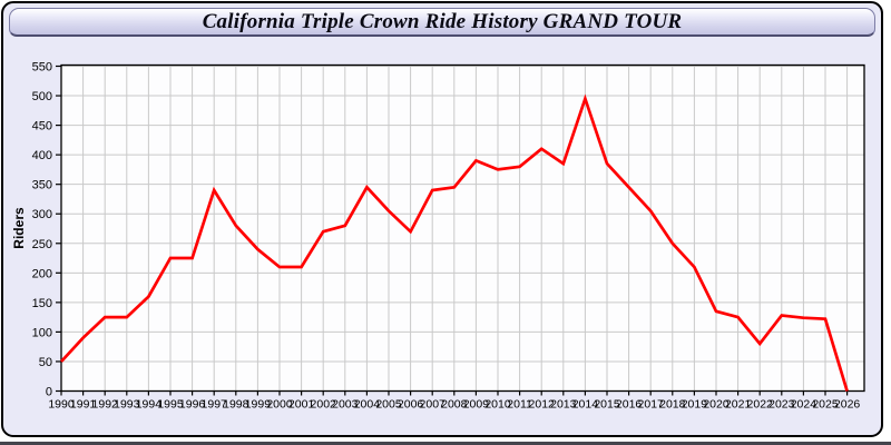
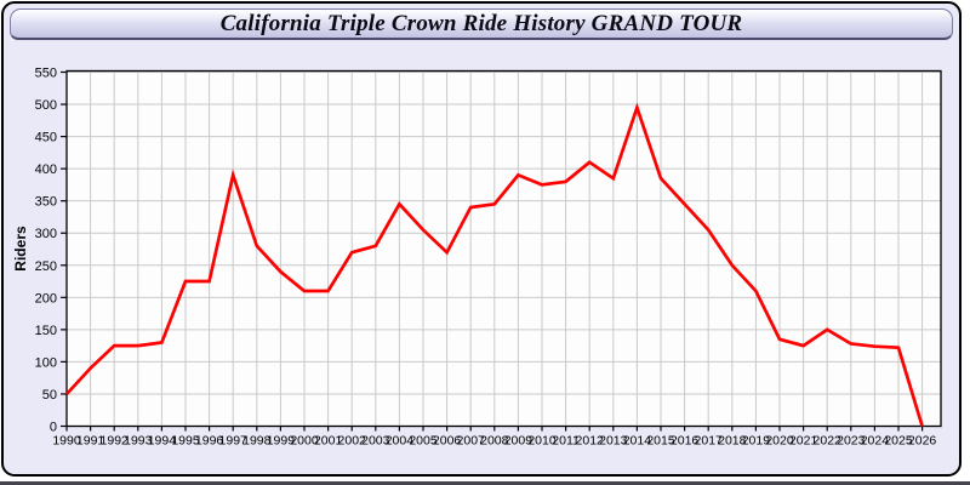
1994: 160 -> 130
1997: 340 -> 390
2022: 80 -> 150
